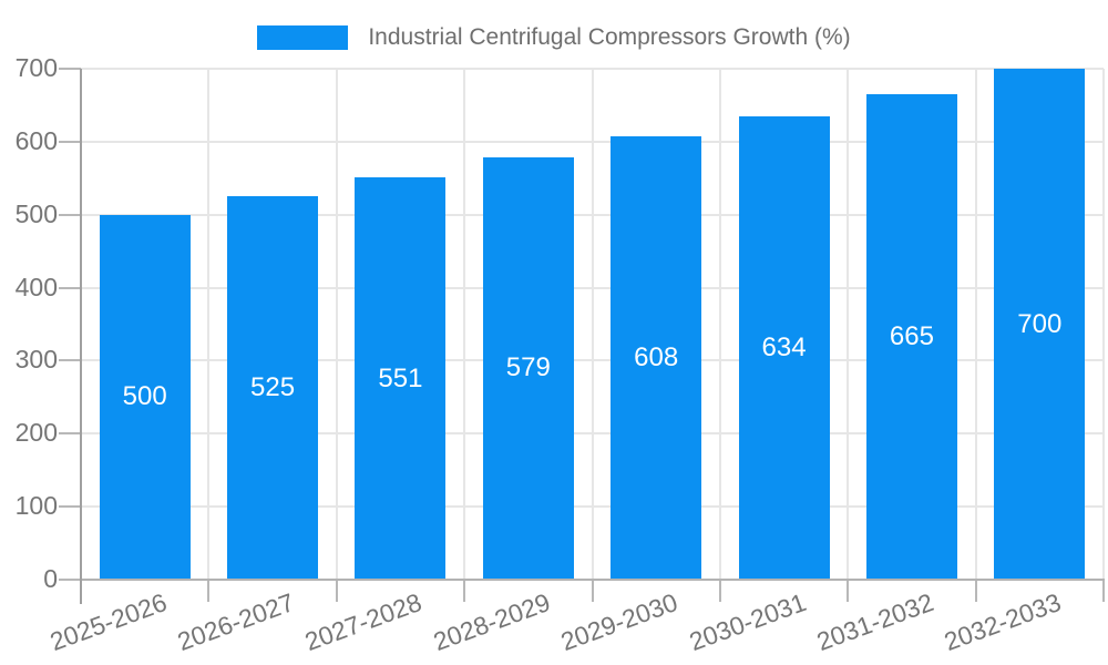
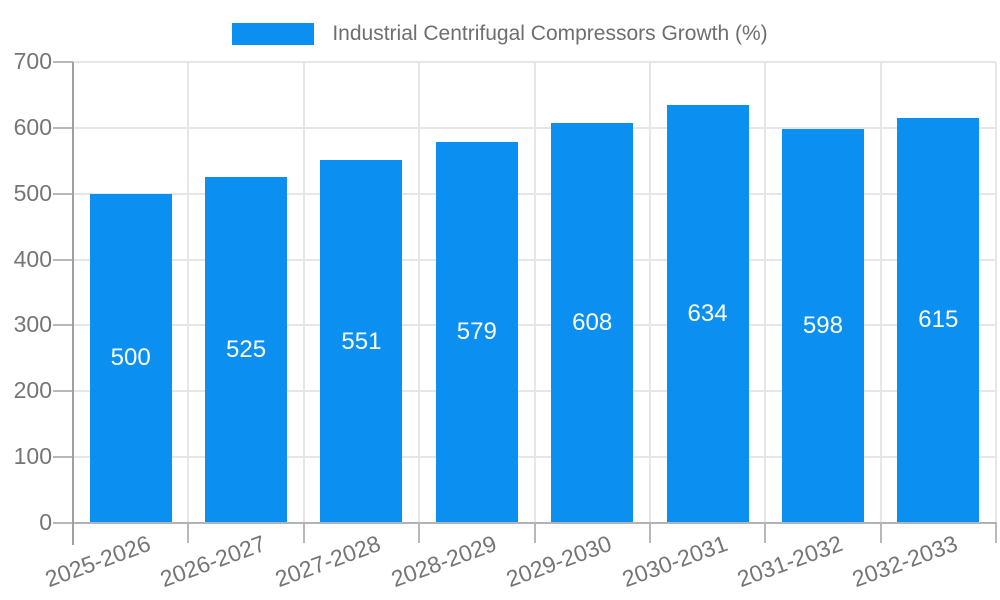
2031-2032: 665 -> 598
2032-2033: 700 -> 615
